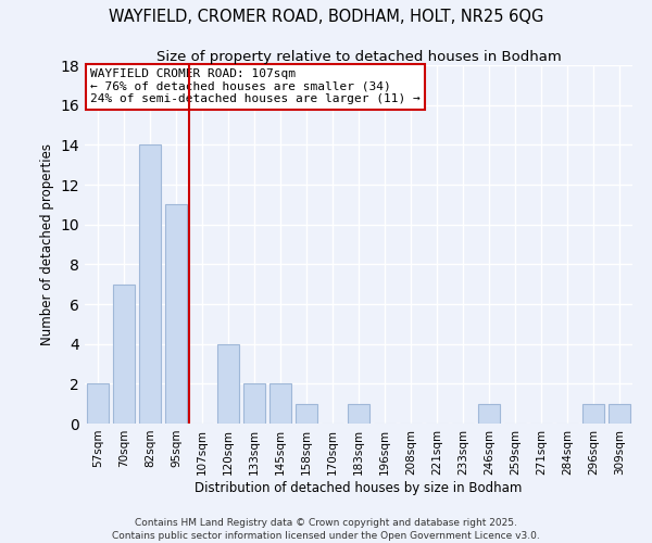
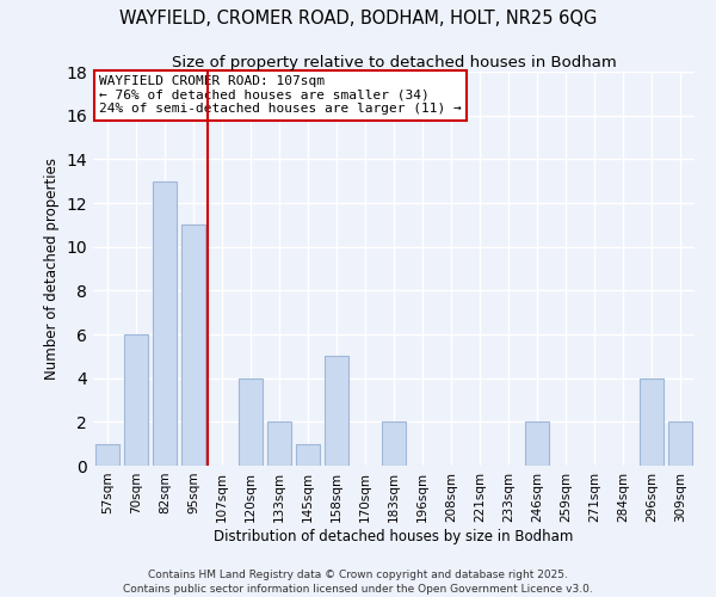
57sqm: 2 -> 1
70sqm: 7 -> 6
82sqm: 14 -> 13
145sqm: 2 -> 1
158sqm: 1 -> 5
183sqm: 1 -> 2
246sqm: 1 -> 2
296sqm: 1 -> 4
309sqm: 1 -> 2
